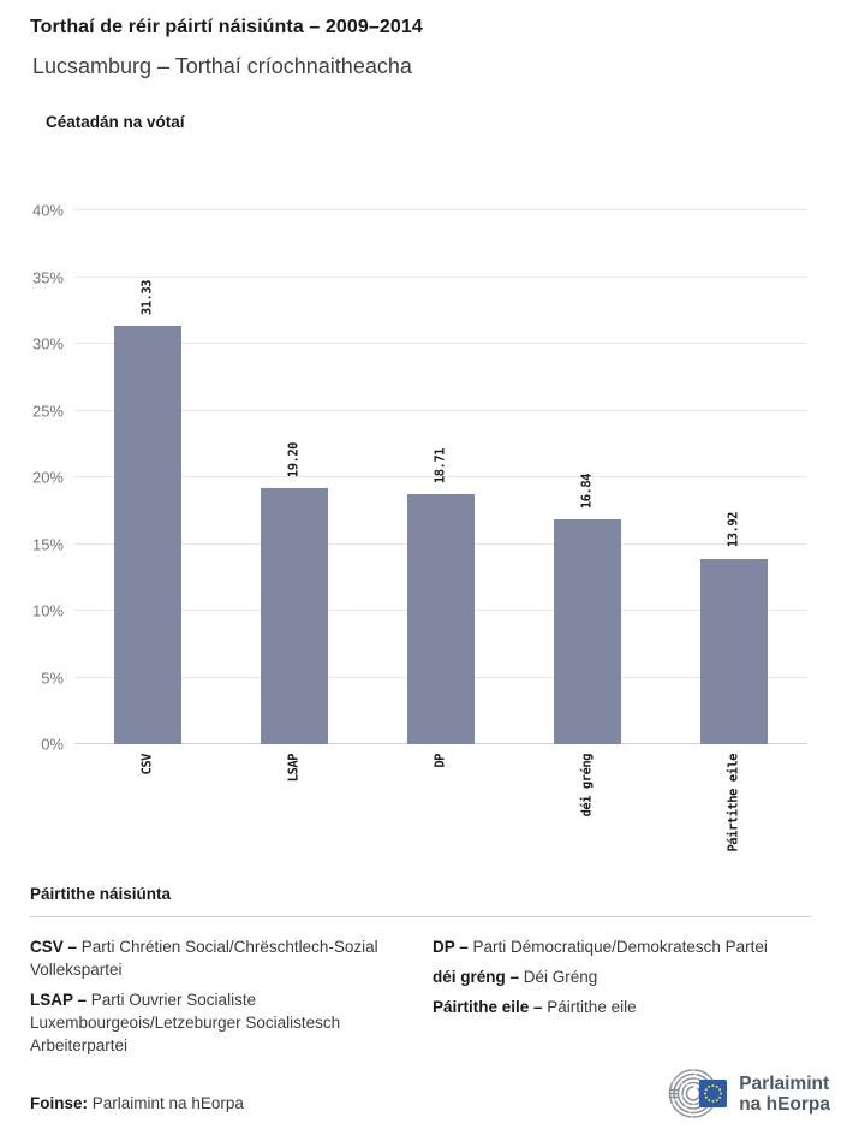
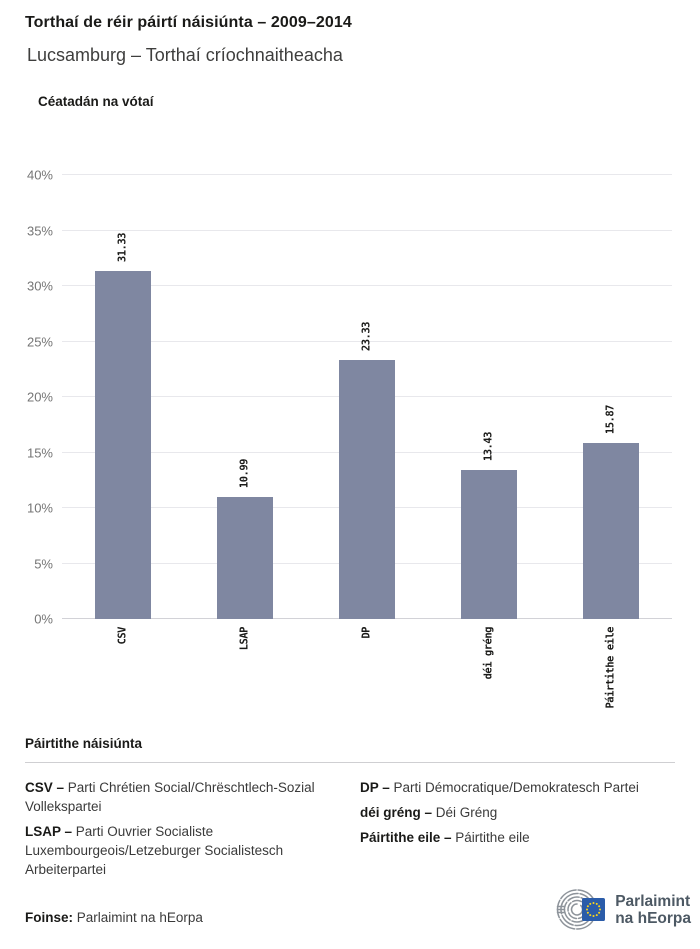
LSAP: 19.20 -> 10.99
DP: 18.71 -> 23.33
déi gréng: 16.84 -> 13.43
Páirtithe eile: 13.92 -> 15.87
